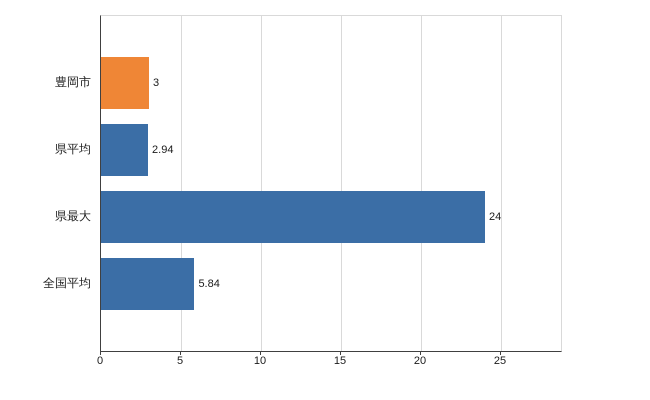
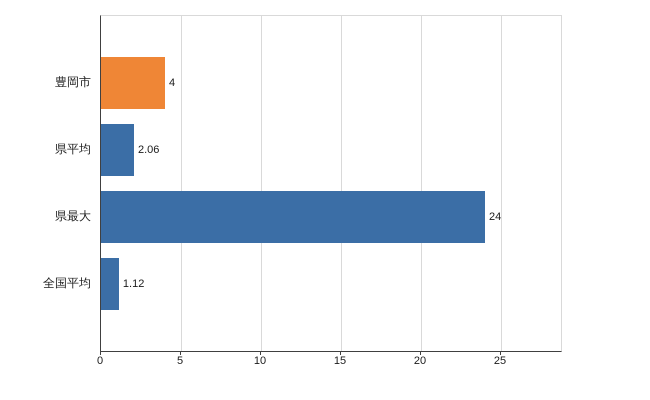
豊岡市: 3 -> 4
県平均: 2.94 -> 2.06
全国平均: 5.84 -> 1.12
